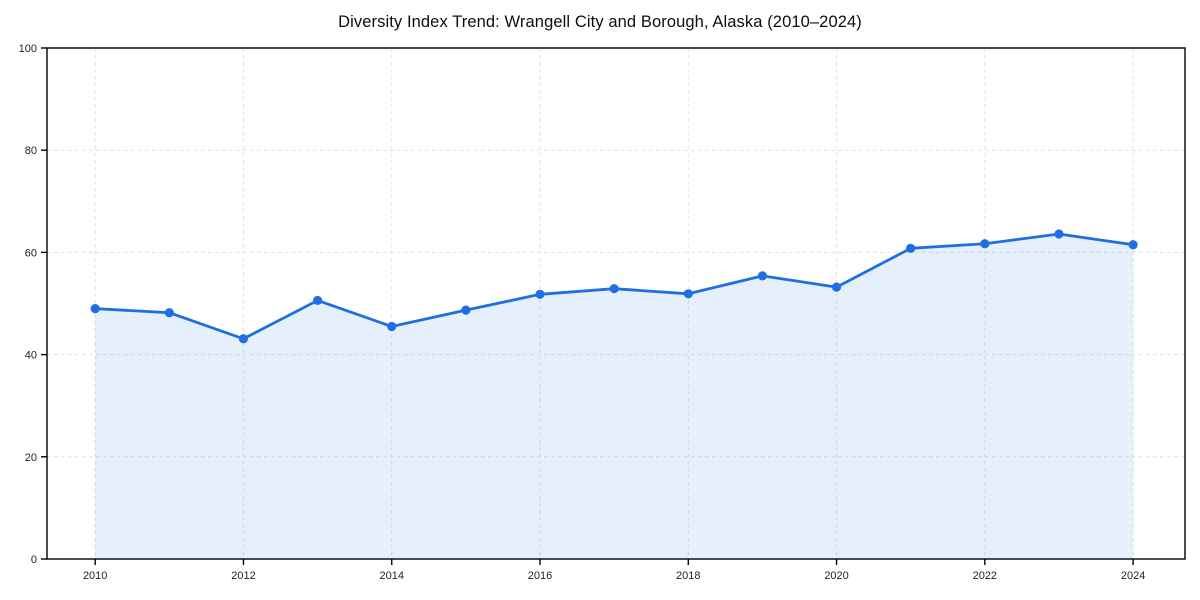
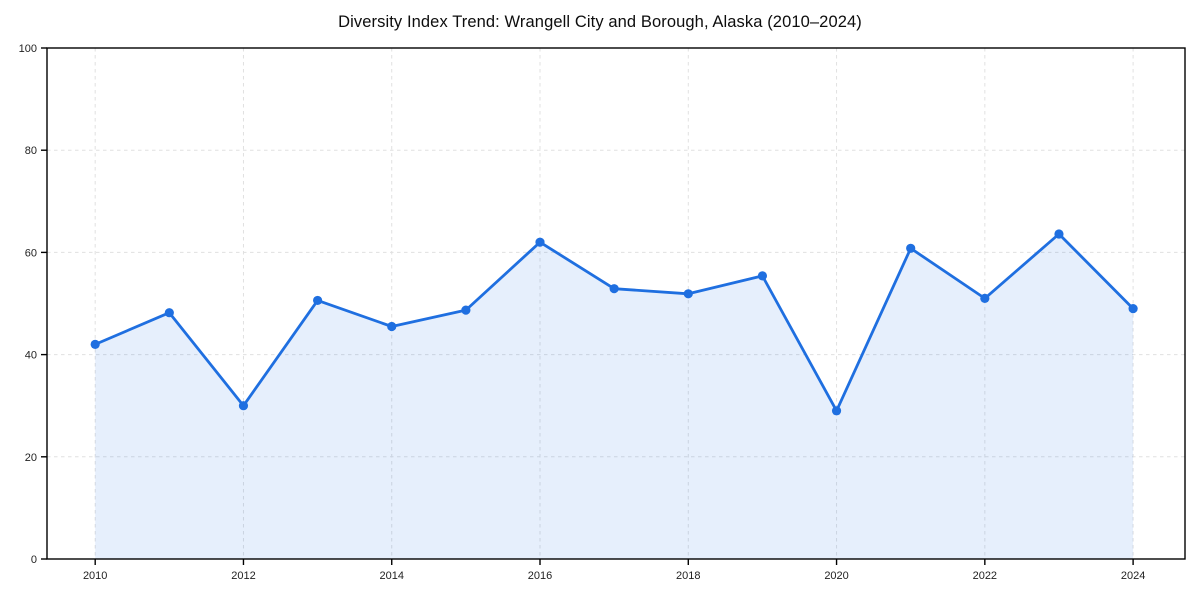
2010: 49 -> 42
2012: 43 -> 30
2016: 52 -> 62
2020: 53 -> 29
2022: 62 -> 51
2024: 62 -> 49
